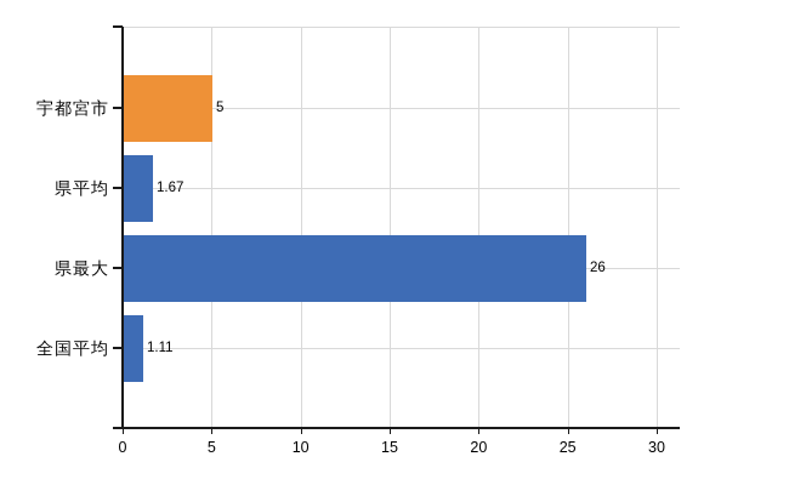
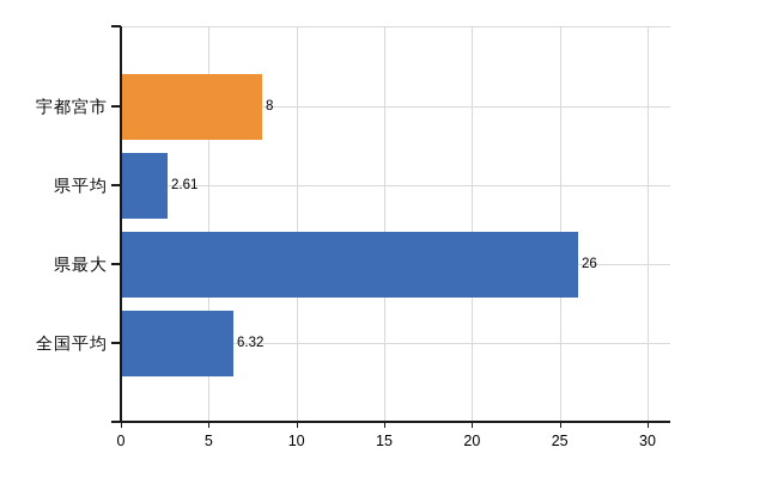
宇都宮市: 5 -> 8
県平均: 1.67 -> 2.61
全国平均: 1.11 -> 6.32
